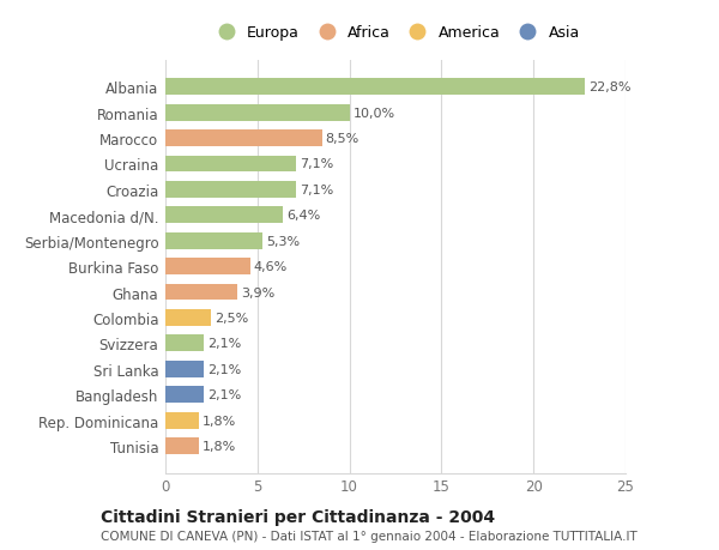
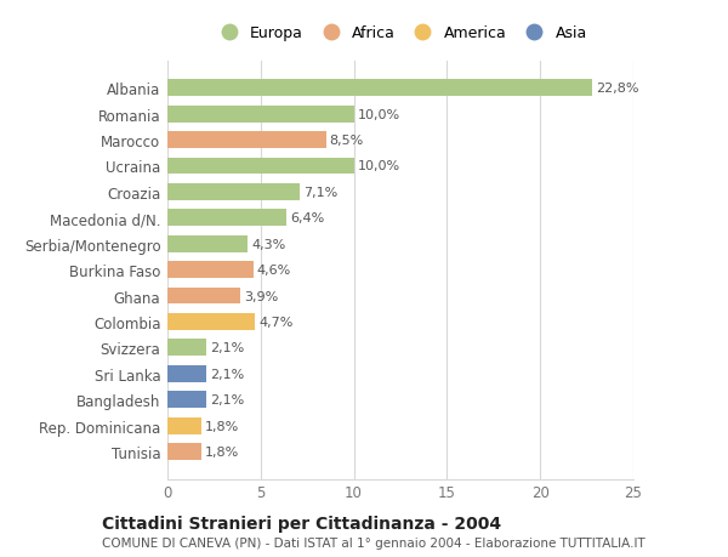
Ucraina: 7,1% -> 10,0%
Serbia/Montenegro: 5,3% -> 4,3%
Colombia: 2,5% -> 4,7%
